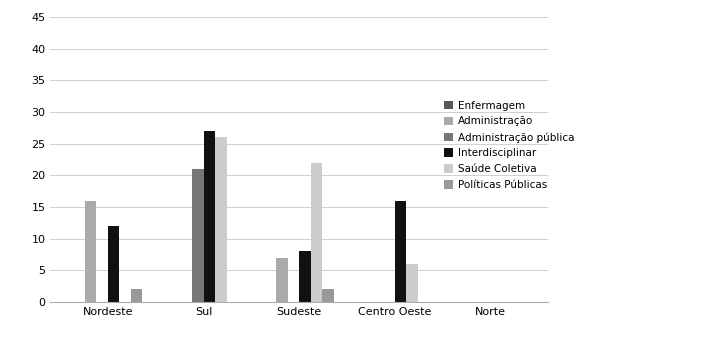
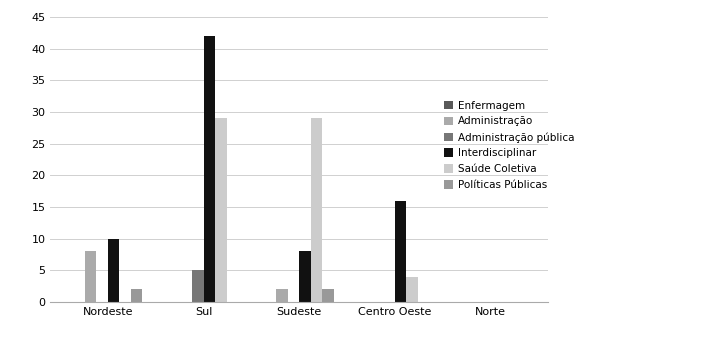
Administração/Nordeste: 16 -> 8
Interdisciplinar/Nordeste: 12 -> 10
Administração pública/Sul: 21 -> 5
Interdisciplinar/Sul: 27 -> 42
Saúde Coletiva/Sul: 26 -> 29
Administração/Sudeste: 7 -> 2
Saúde Coletiva/Sudeste: 22 -> 29
Saúde Coletiva/Centro Oeste: 6 -> 4
